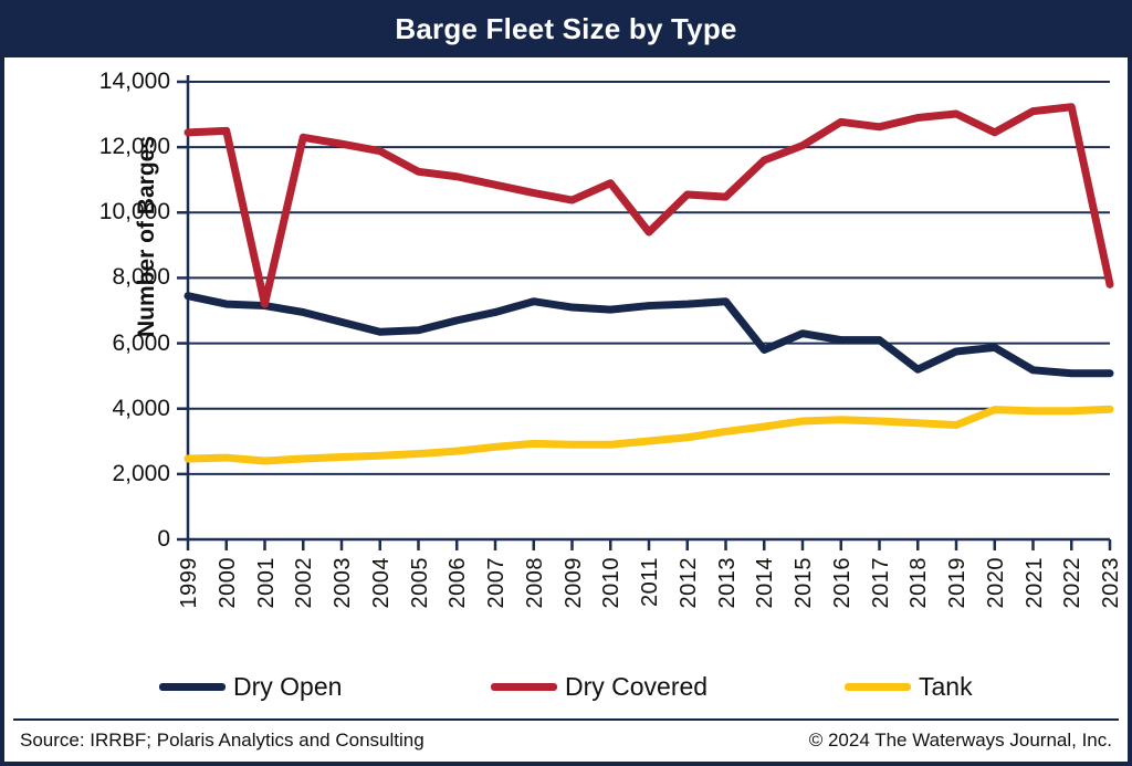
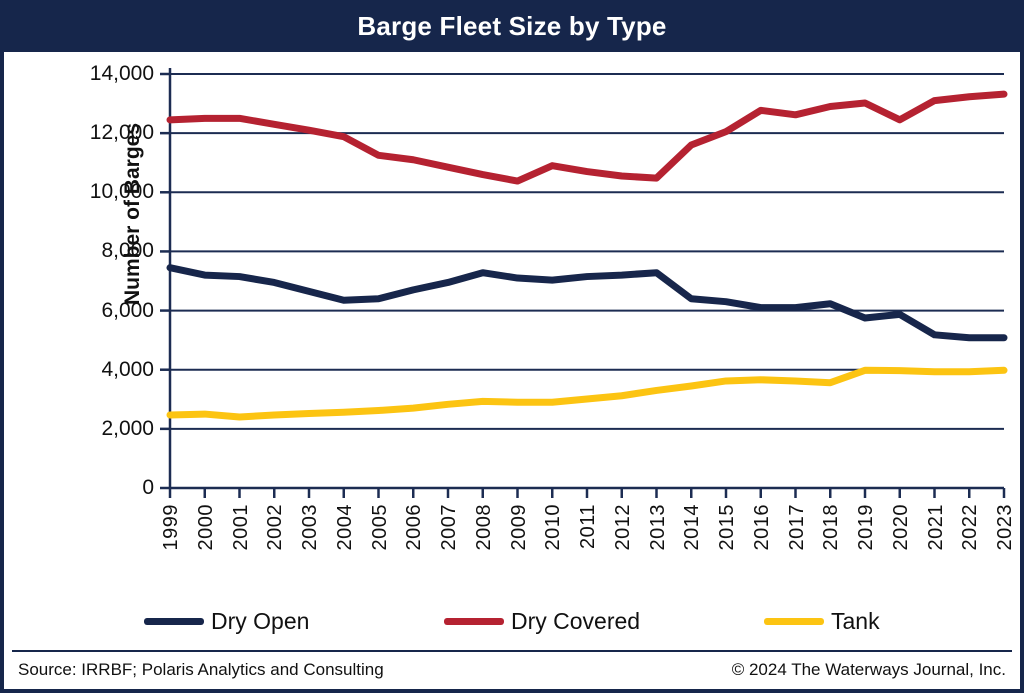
Dry Covered/2001: 7200 -> 12500
Dry Covered/2011: 9400 -> 10700
Dry Open/2014: 5800 -> 6400
Dry Open/2018: 5200 -> 6200
Tank/2019: 3500 -> 4000
Dry Covered/2023: 7800 -> 13300
